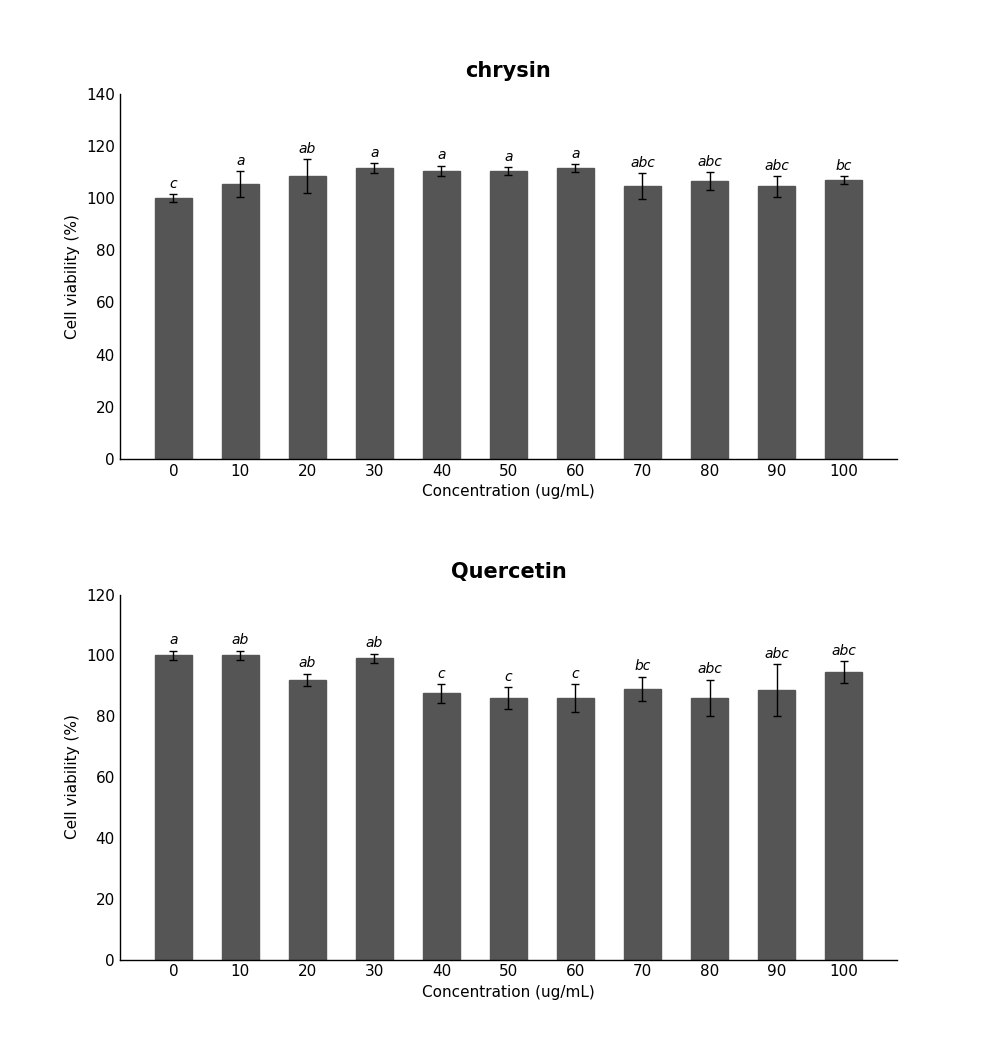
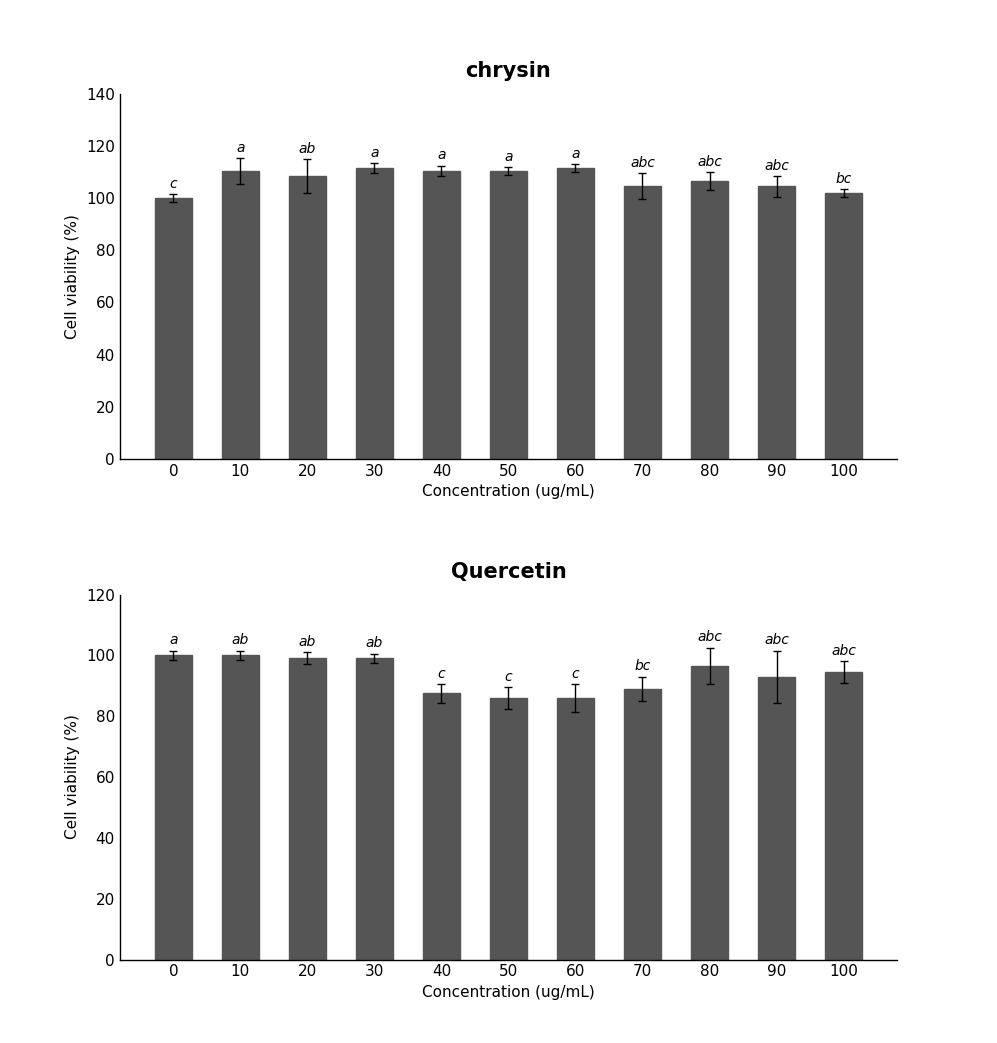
chrysin/10: 105.5 -> 110.5
chrysin/100: 107.0 -> 102.0
Quercetin/20: 92.0 -> 99.0
Quercetin/80: 86.0 -> 96.5
Quercetin/90: 88.5 -> 93.0
